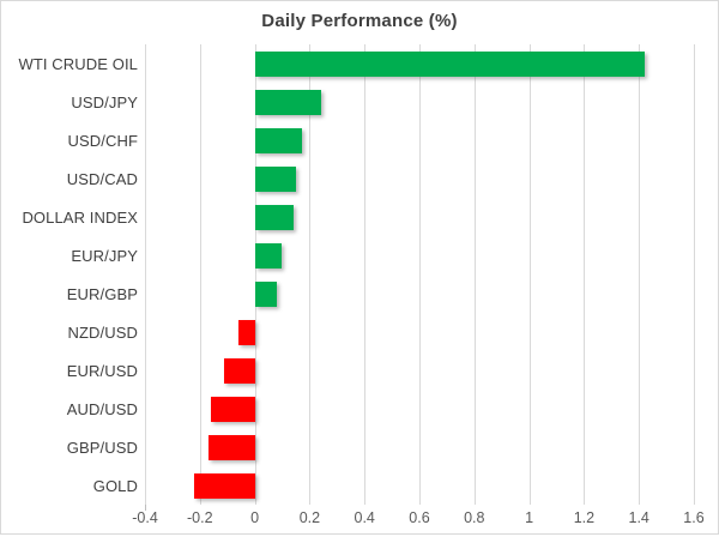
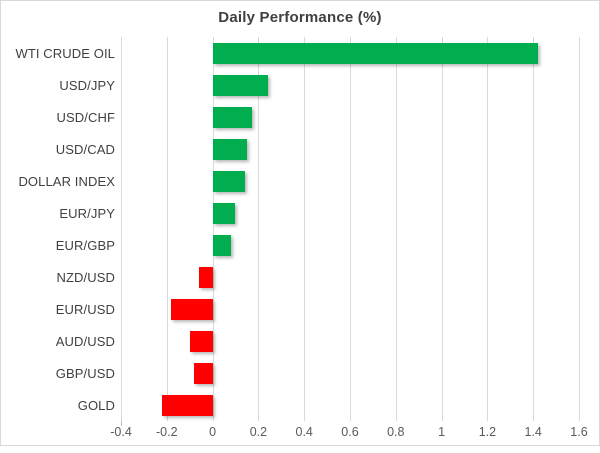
EUR/USD: -0.11 -> -0.18
AUD/USD: -0.16 -> -0.10
GBP/USD: -0.17 -> -0.08
